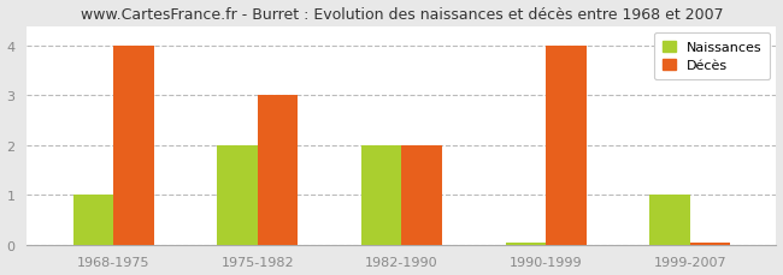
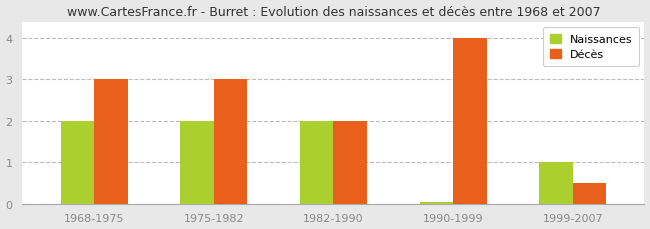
Naissances/1968-1975: 1.00 -> 2.00
Décès/1968-1975: 4.00 -> 3.00
Décès/1999-2007: 0.05 -> 0.50
